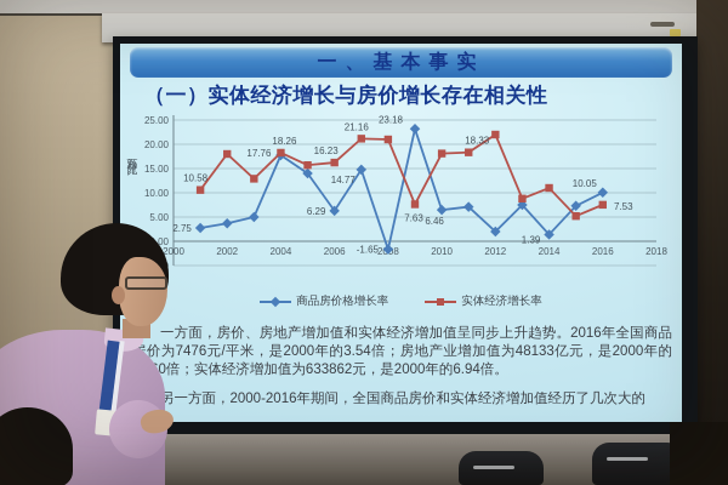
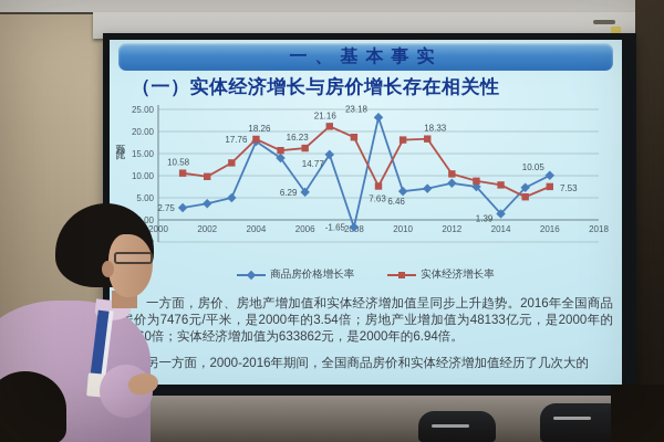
实体经济增长率/2002: 18 -> 10
实体经济增长率/2008: 21 -> 19
商品房价格增长率/2012: 2 -> 8
实体经济增长率/2012: 22 -> 10
实体经济增长率/2014: 11 -> 8
